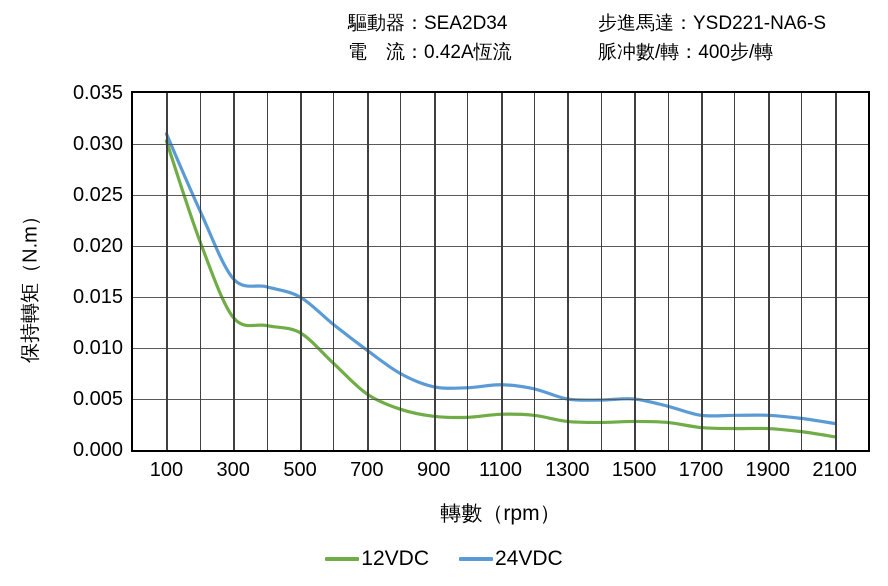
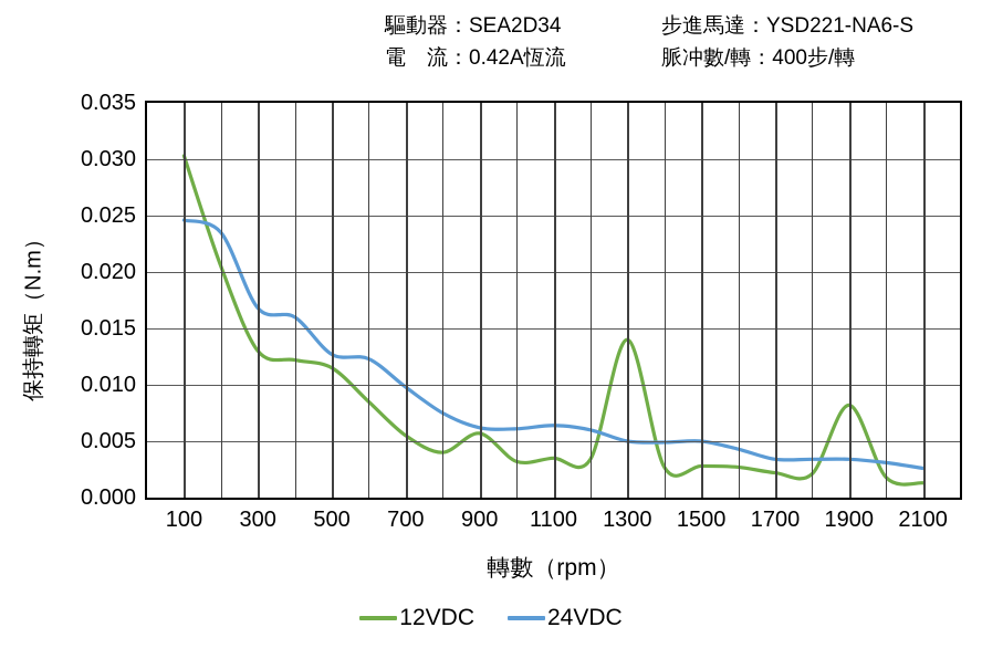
24VDC/100: 0.0310 -> 0.0246
24VDC/500: 0.0150 -> 0.0127
12VDC/900: 0.0033 -> 0.0057
12VDC/1300: 0.0028 -> 0.0140
12VDC/1900: 0.0021 -> 0.0082
